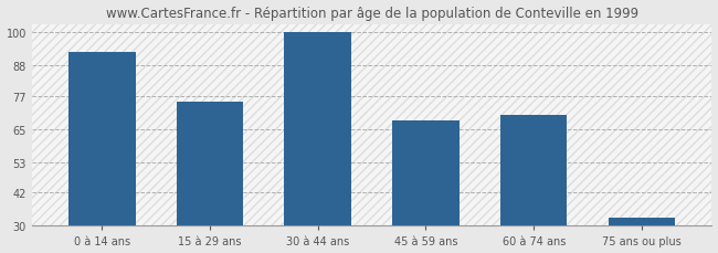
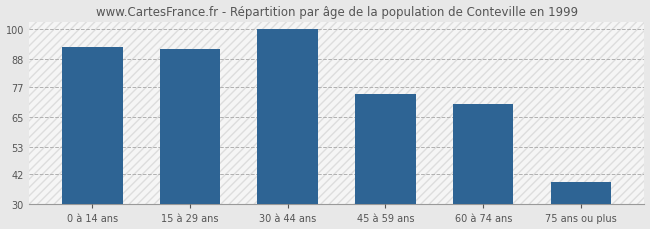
15 à 29 ans: 75 -> 92
45 à 59 ans: 68 -> 74
75 ans ou plus: 33 -> 39
